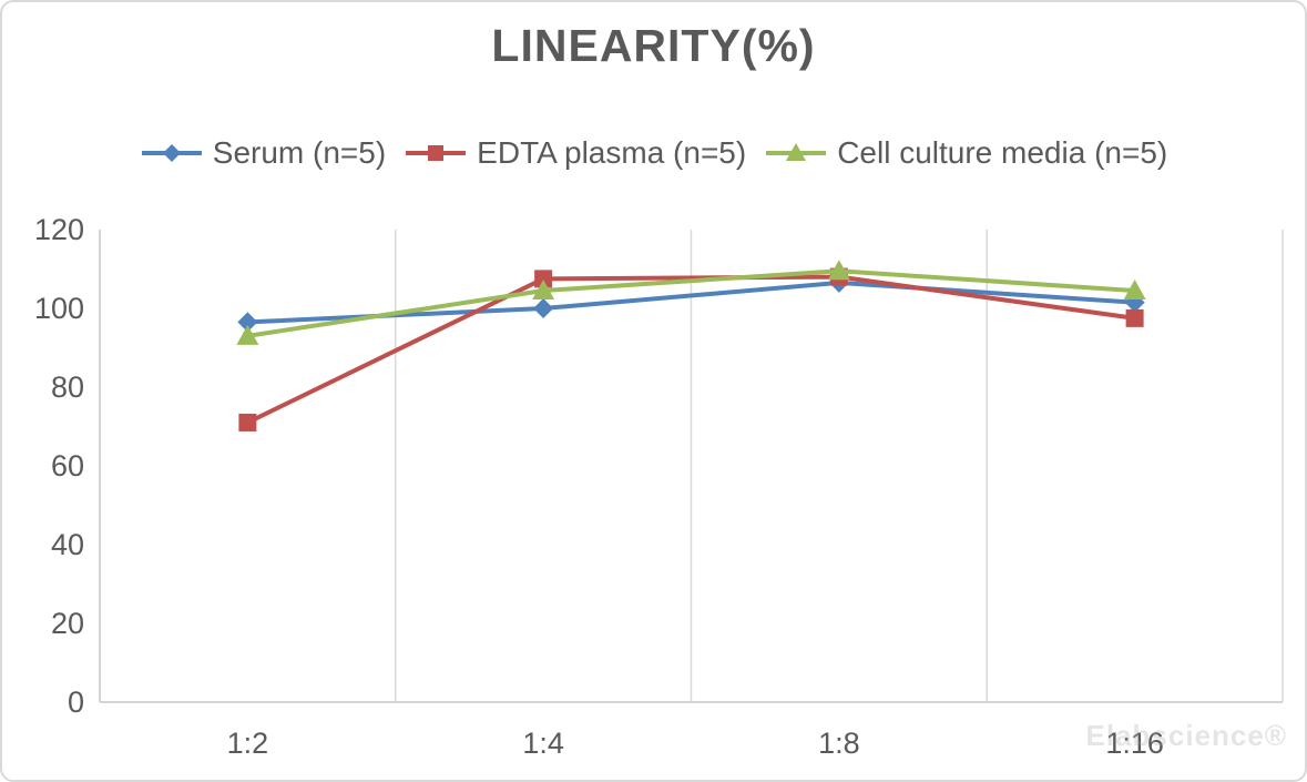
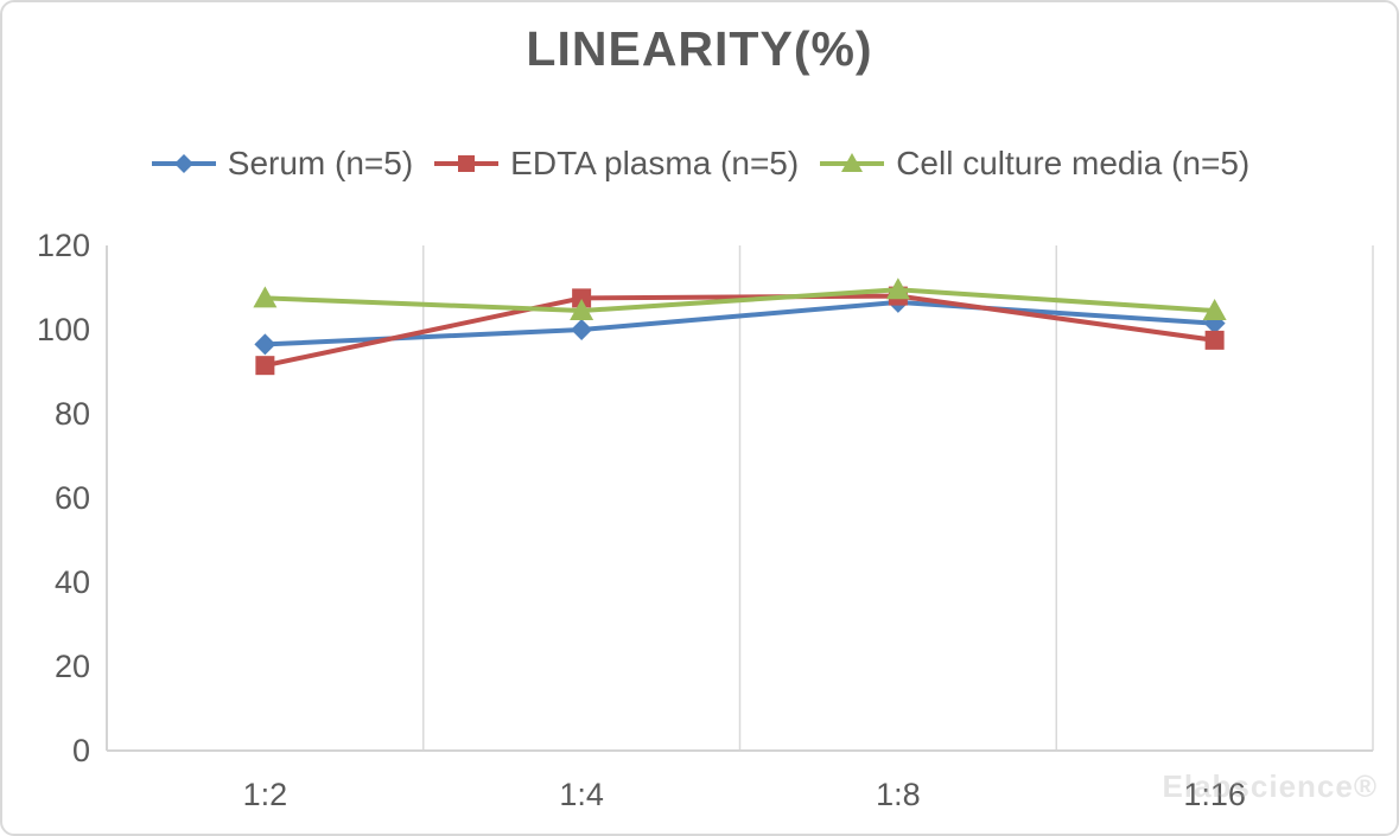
EDTA plasma (n=5)/1:2: 71 -> 92
Cell culture media (n=5)/1:2: 93 -> 108
